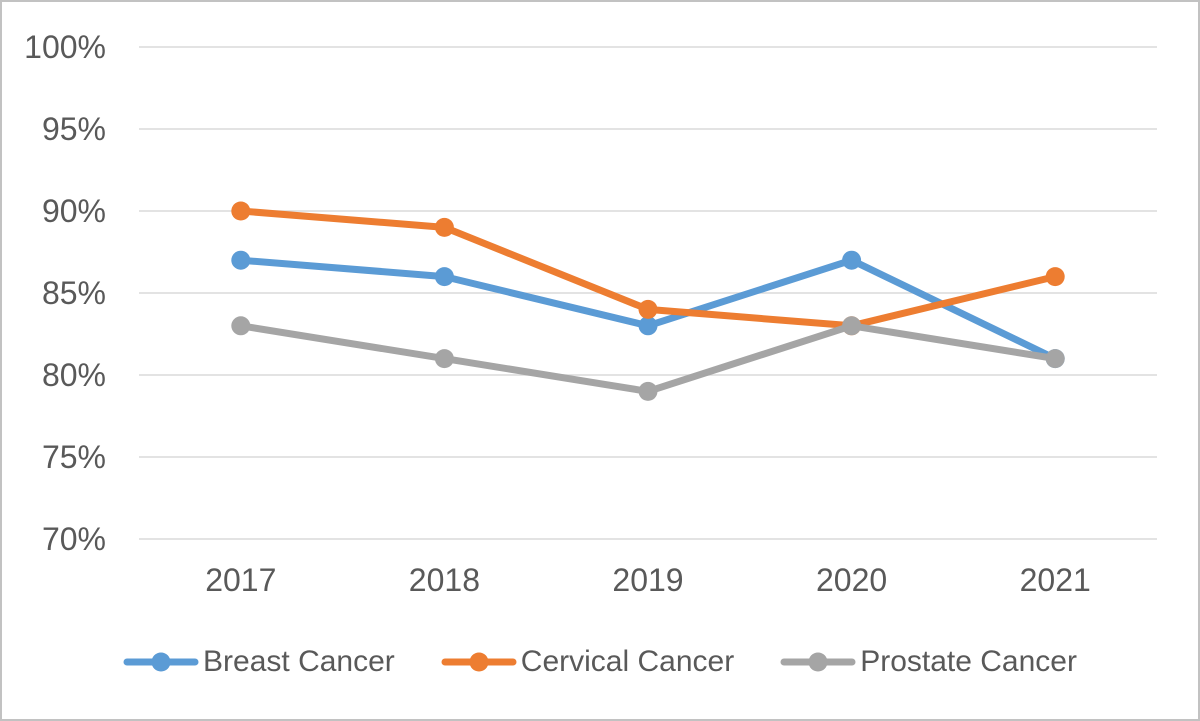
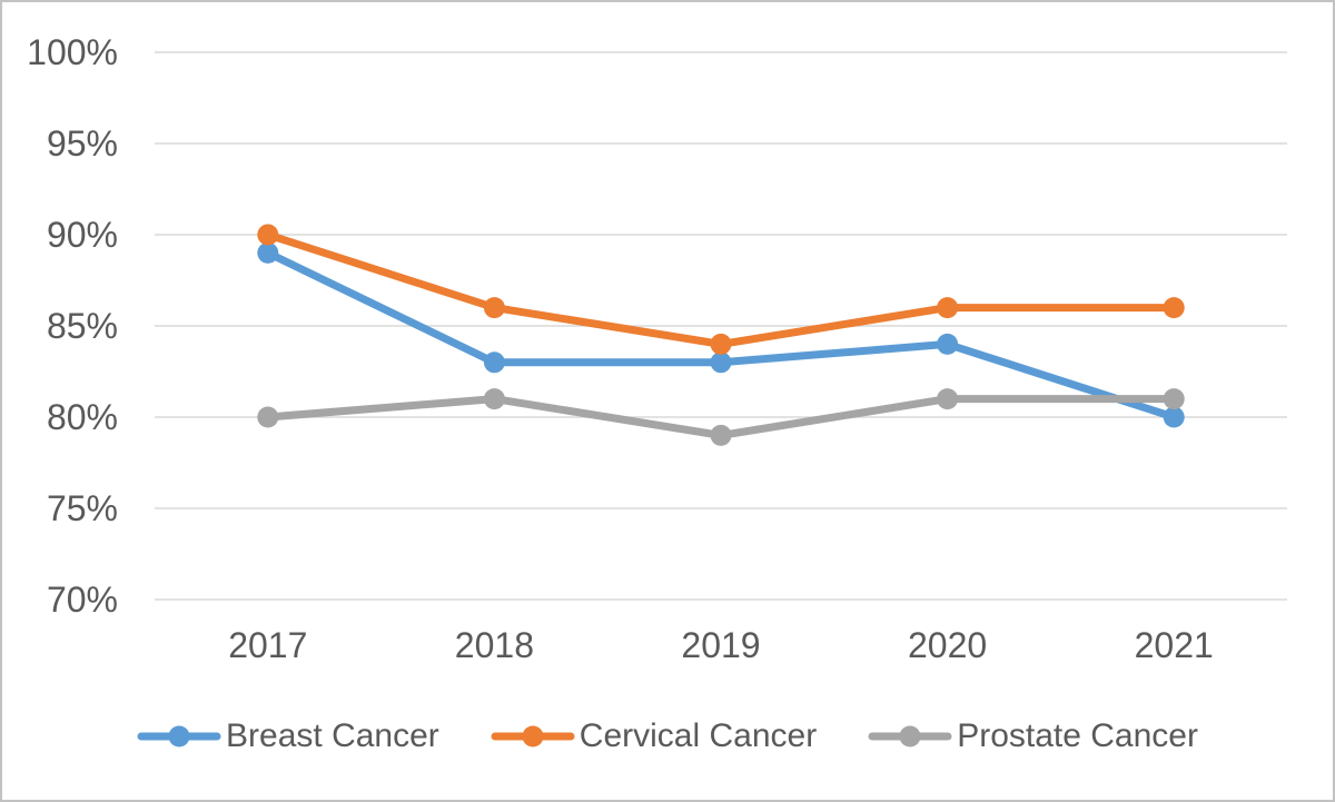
Breast Cancer/2017: 87% -> 89%
Prostate Cancer/2017: 83% -> 80%
Breast Cancer/2018: 86% -> 83%
Cervical Cancer/2018: 89% -> 86%
Breast Cancer/2020: 87% -> 84%
Cervical Cancer/2020: 83% -> 86%
Prostate Cancer/2020: 83% -> 81%
Breast Cancer/2021: 81% -> 80%
